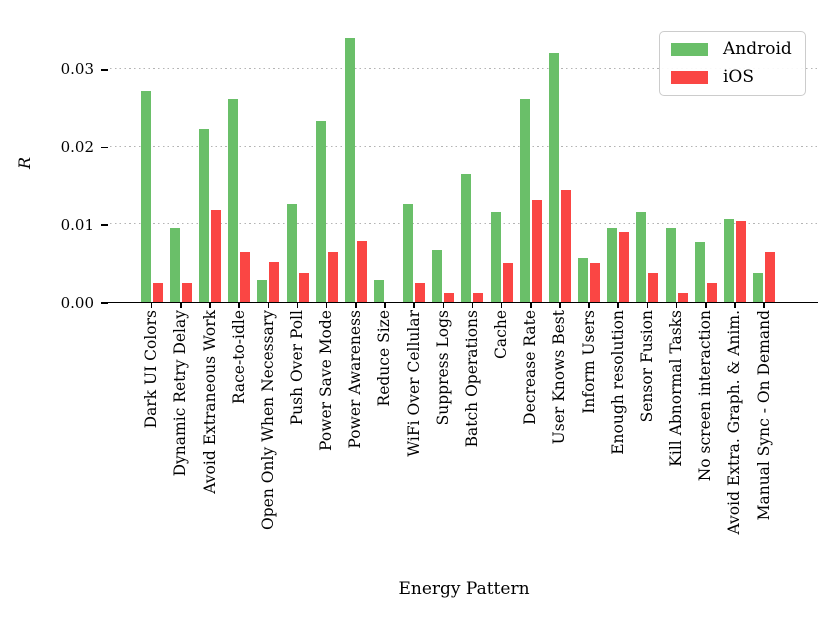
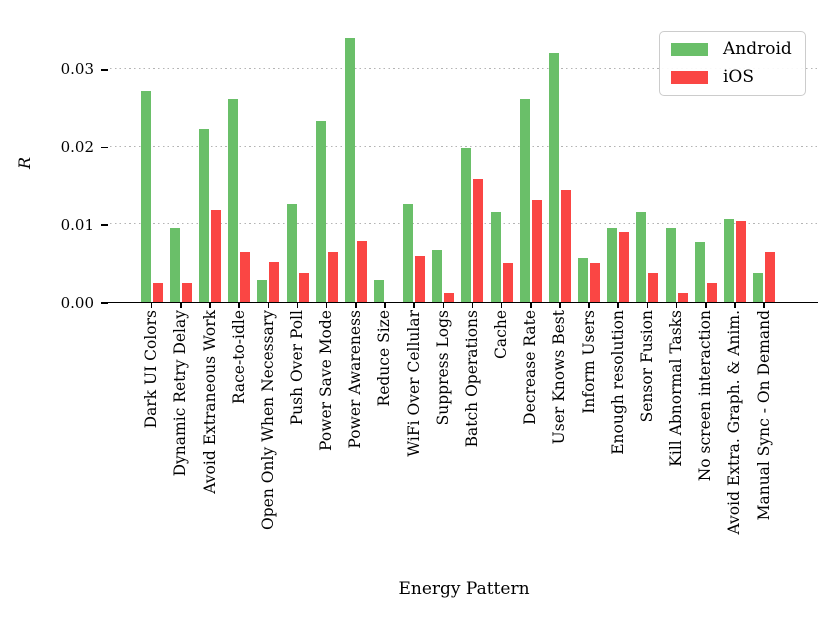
iOS/WiFi Over Cellular: 0.003 -> 0.006
Android/Batch Operations: 0.017 -> 0.020
iOS/Batch Operations: 0.001 -> 0.016
